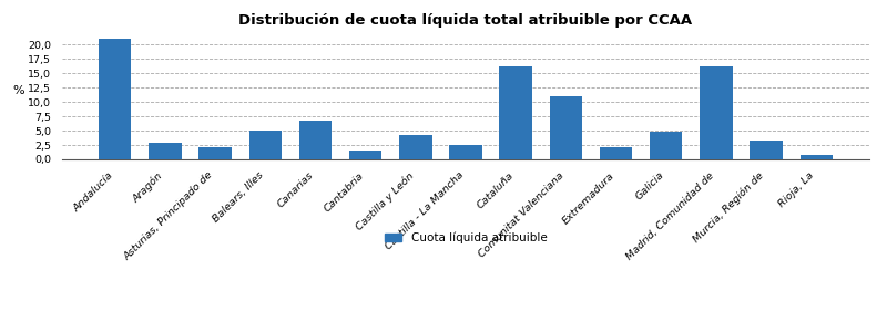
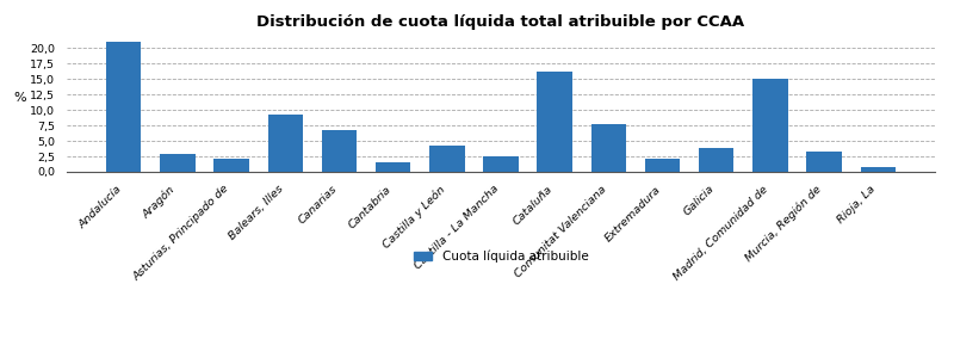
Balears, Illes: 5,0 -> 9,2
Comunitat Valenciana: 11,0 -> 7,8
Galicia: 4,8 -> 3,8
Madrid, Comunidad de: 16,3 -> 15,0
